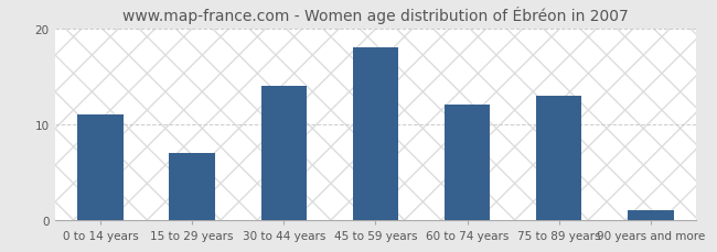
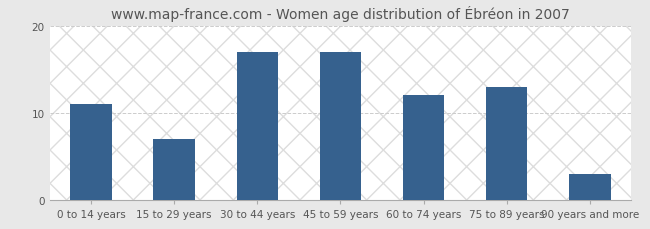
30 to 44 years: 14 -> 17
45 to 59 years: 18 -> 17
90 years and more: 1 -> 3
